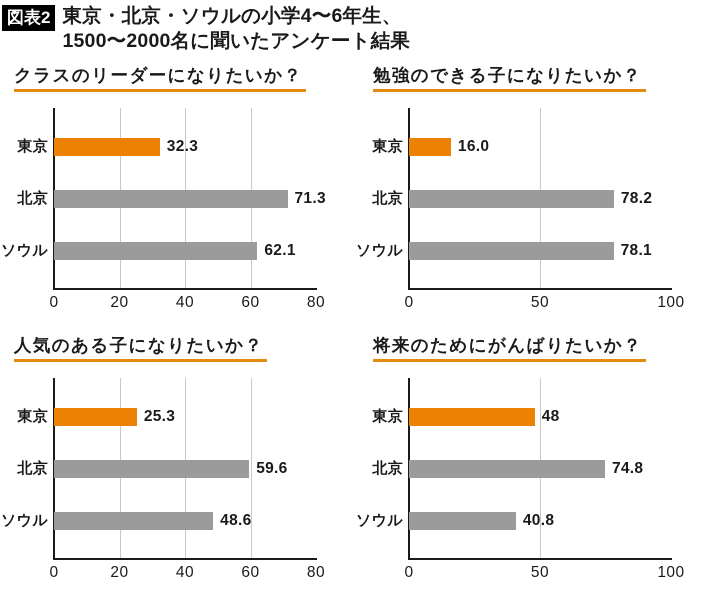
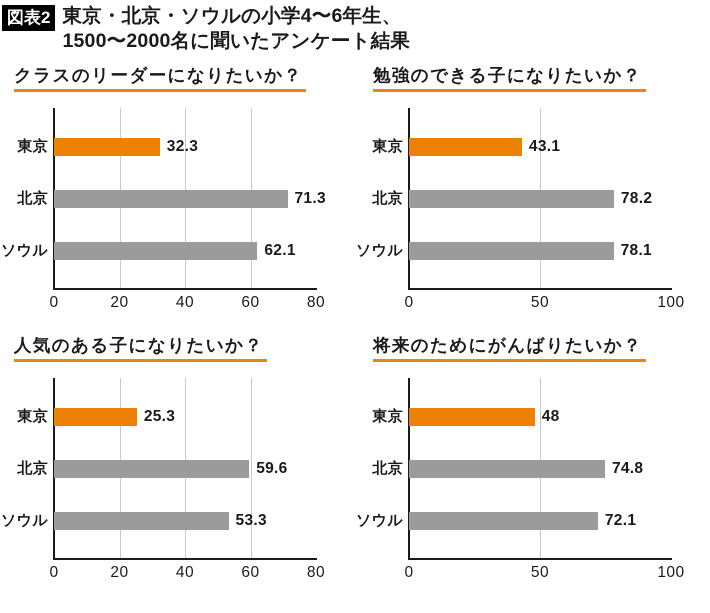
勉強のできる子になりたいか？/東京: 16.0 -> 43.1
人気のある子になりたいか？/ソウル: 48.6 -> 53.3
将来のためにがんばりたいか？/ソウル: 40.8 -> 72.1
